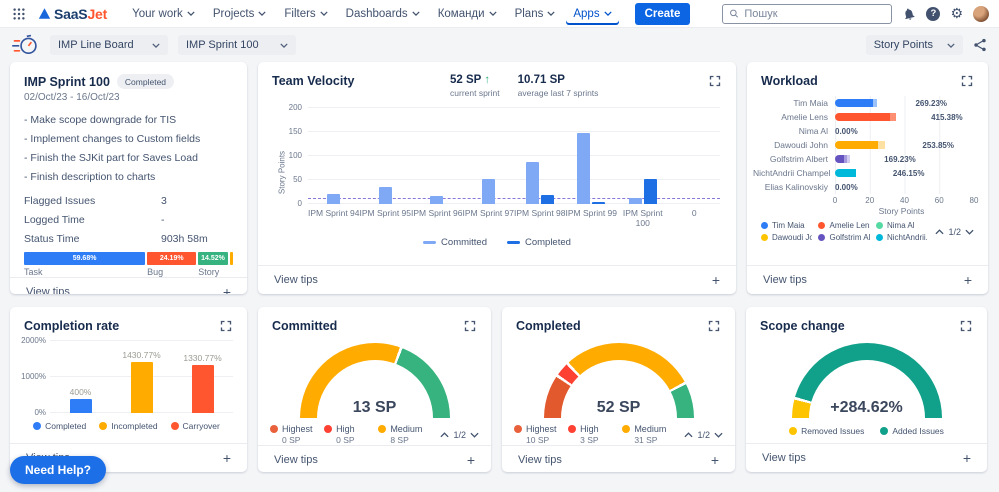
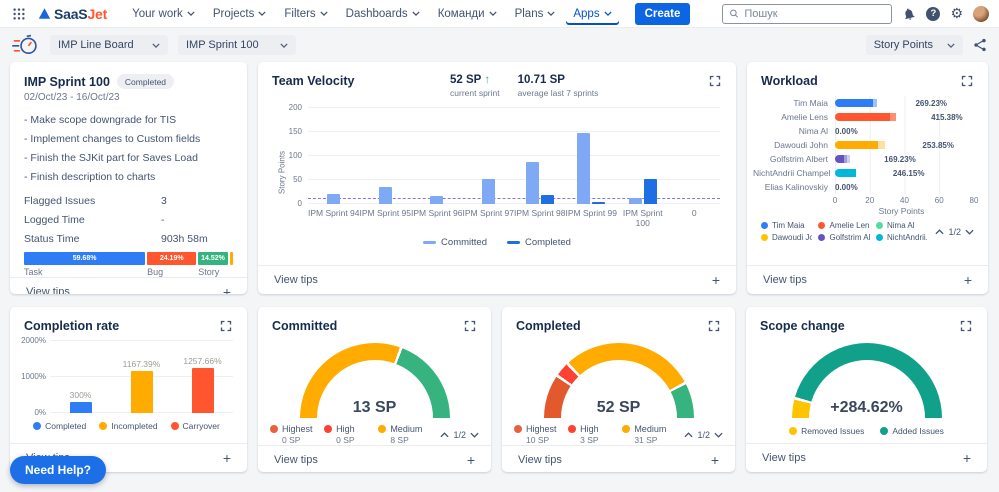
Completion rate/Completed: 400% -> 300%
Completion rate/Incompleted: 1430.77% -> 1167.39%
Completion rate/Carryover: 1330.77% -> 1257.66%
